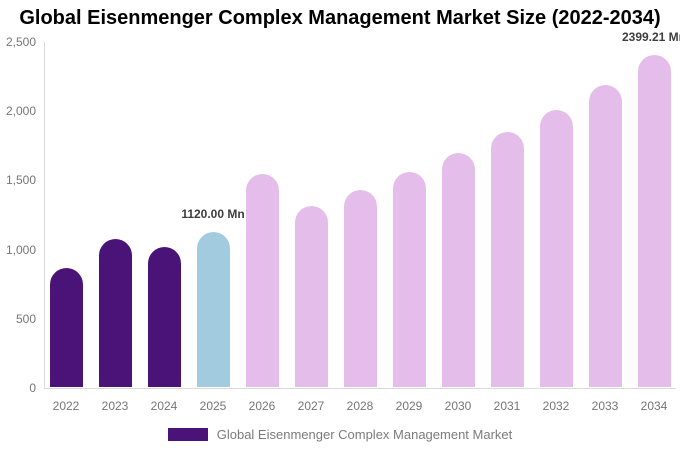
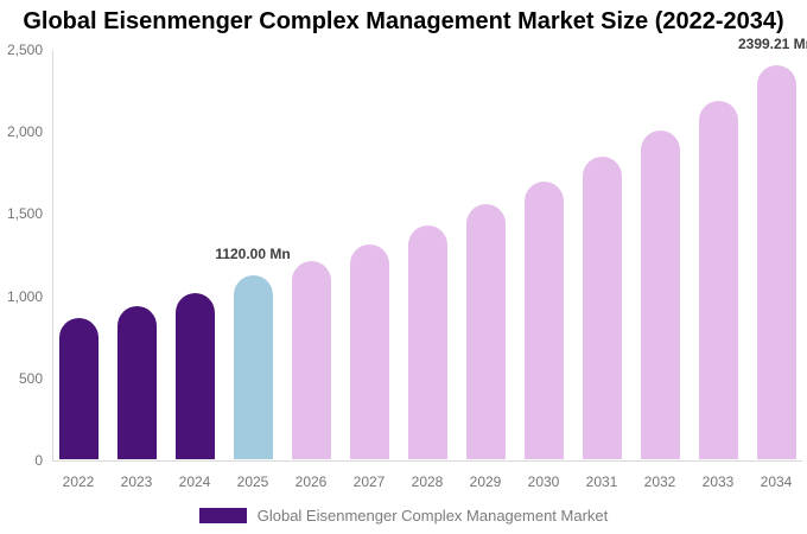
2023: 1070 -> 940
2026: 1540 -> 1200
